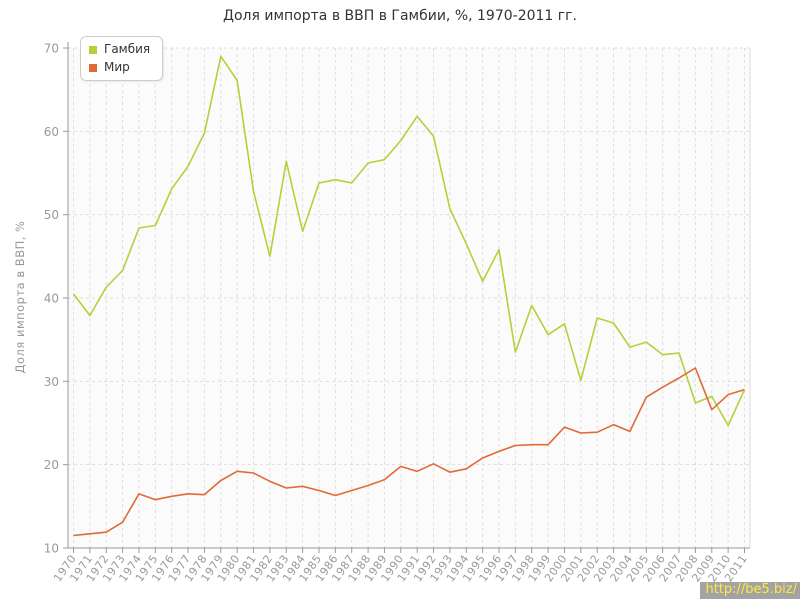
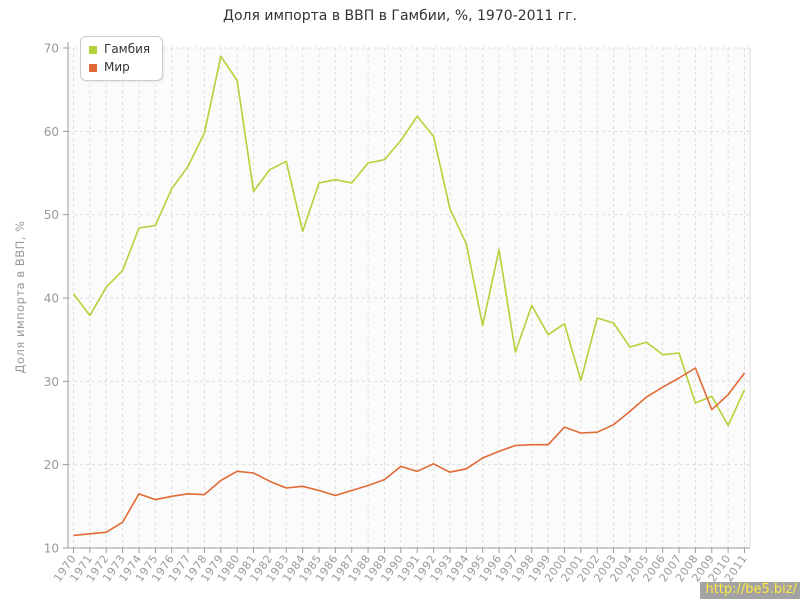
Гамбия/1982: 45 -> 55
Гамбия/1995: 42 -> 37
Мир/2004: 24 -> 26
Мир/2011: 29 -> 31
